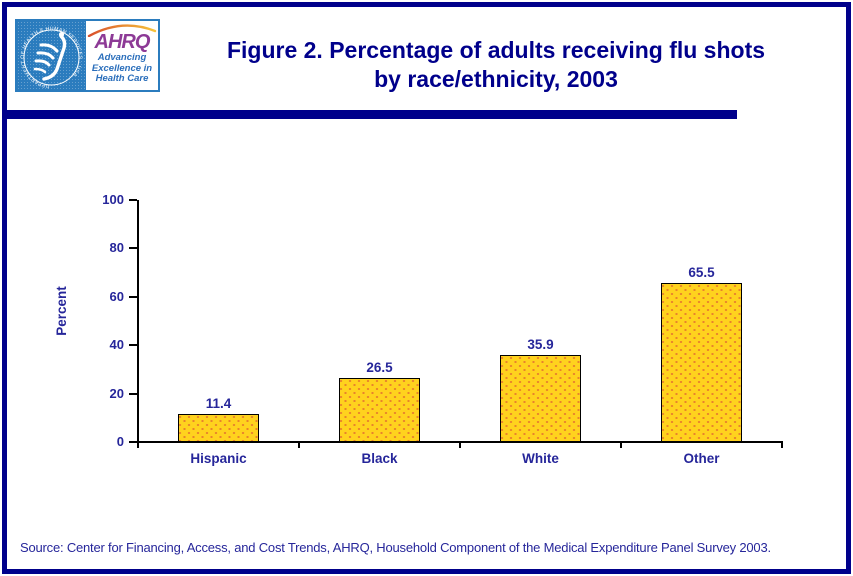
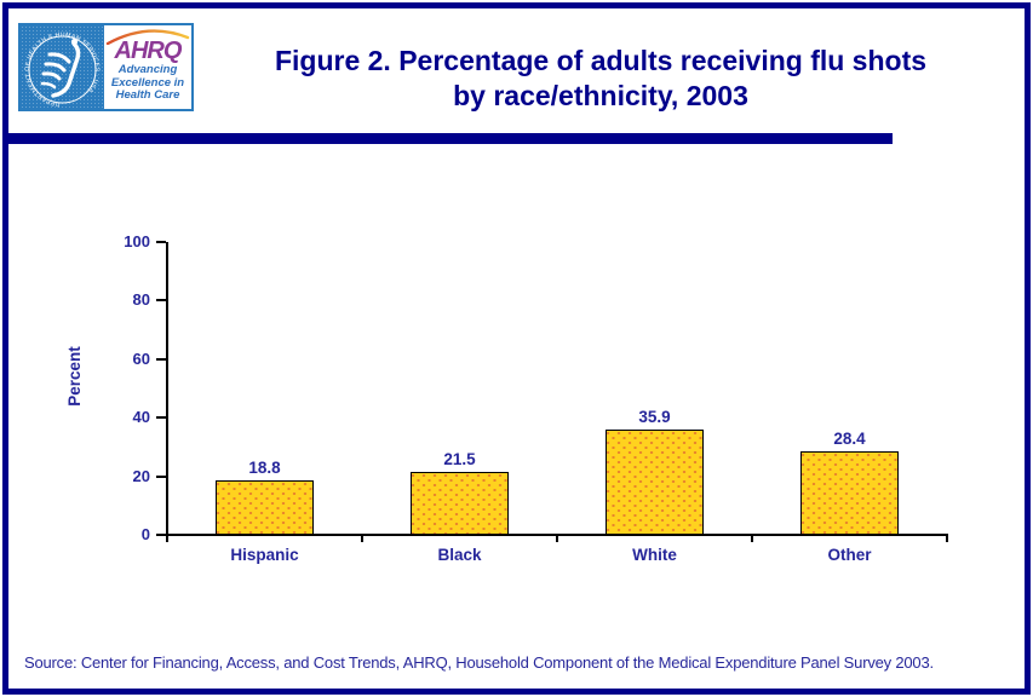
Hispanic: 11.4 -> 18.8
Black: 26.5 -> 21.5
Other: 65.5 -> 28.4
